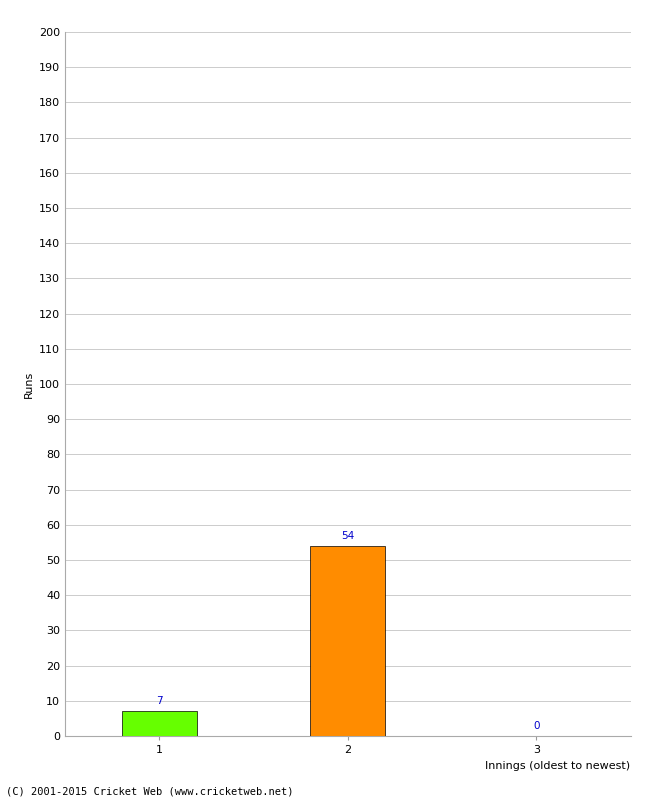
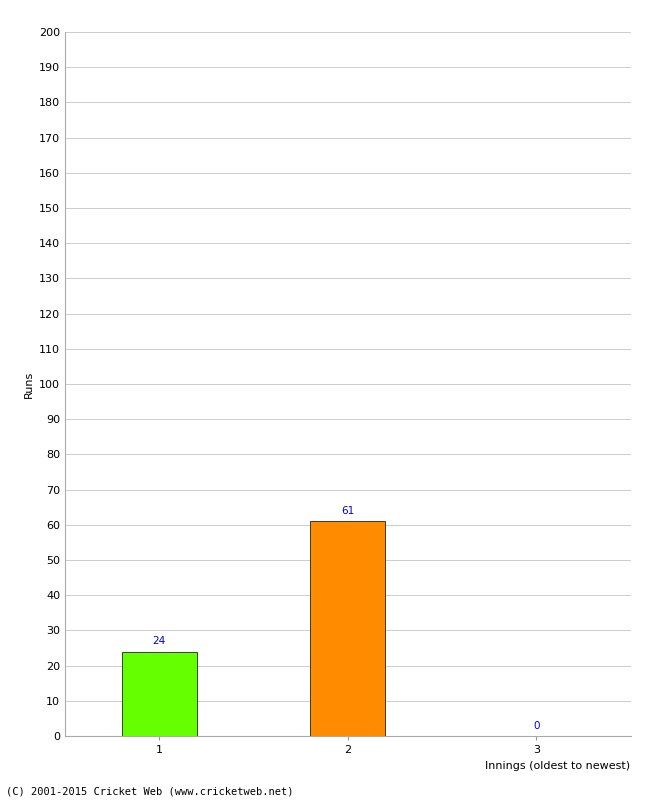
1: 7 -> 24
2: 54 -> 61
